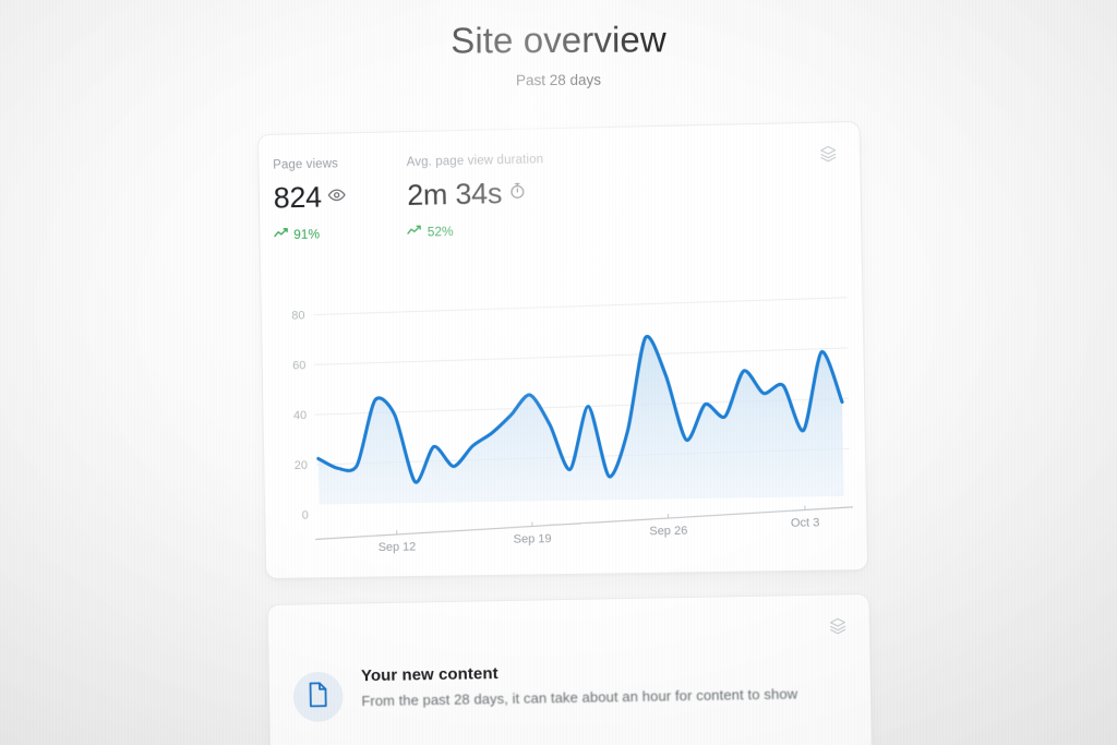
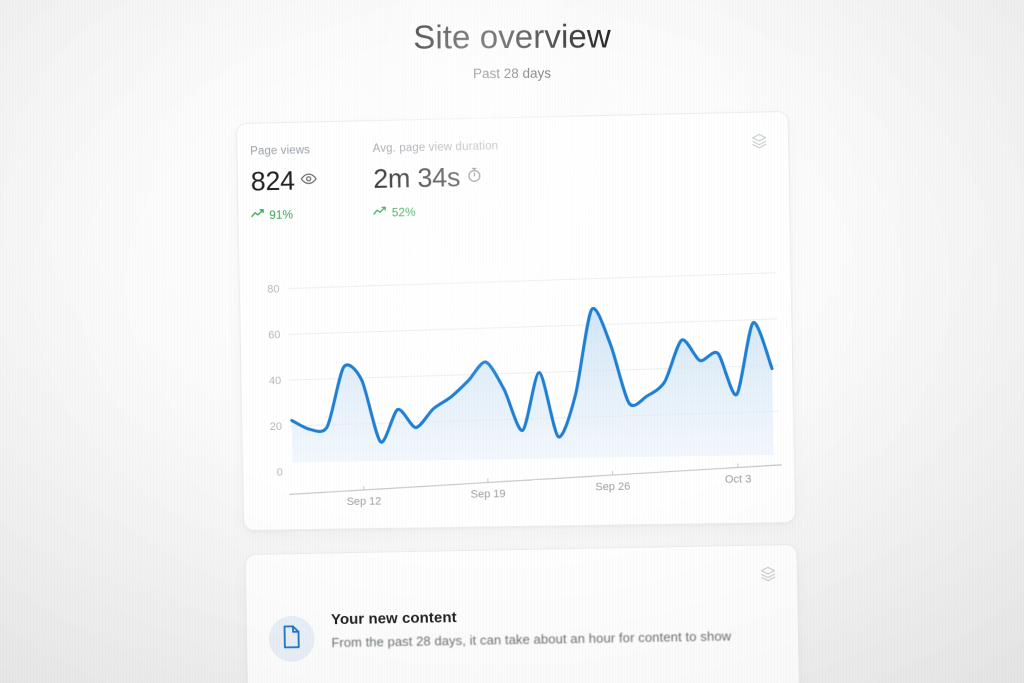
20: 40 -> 29
